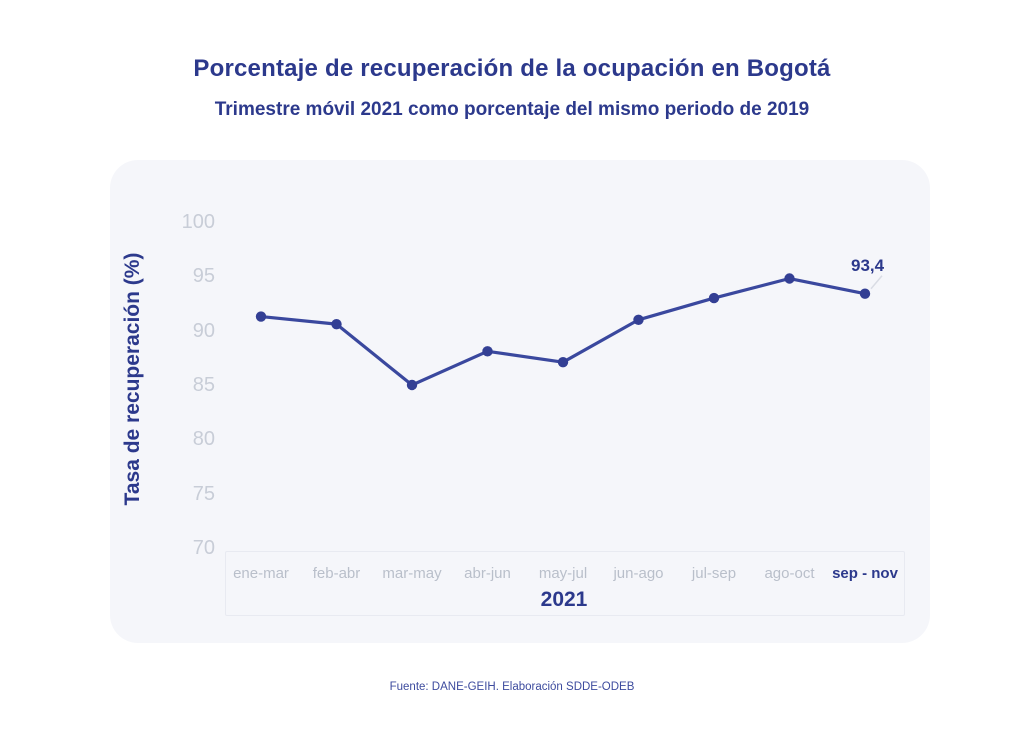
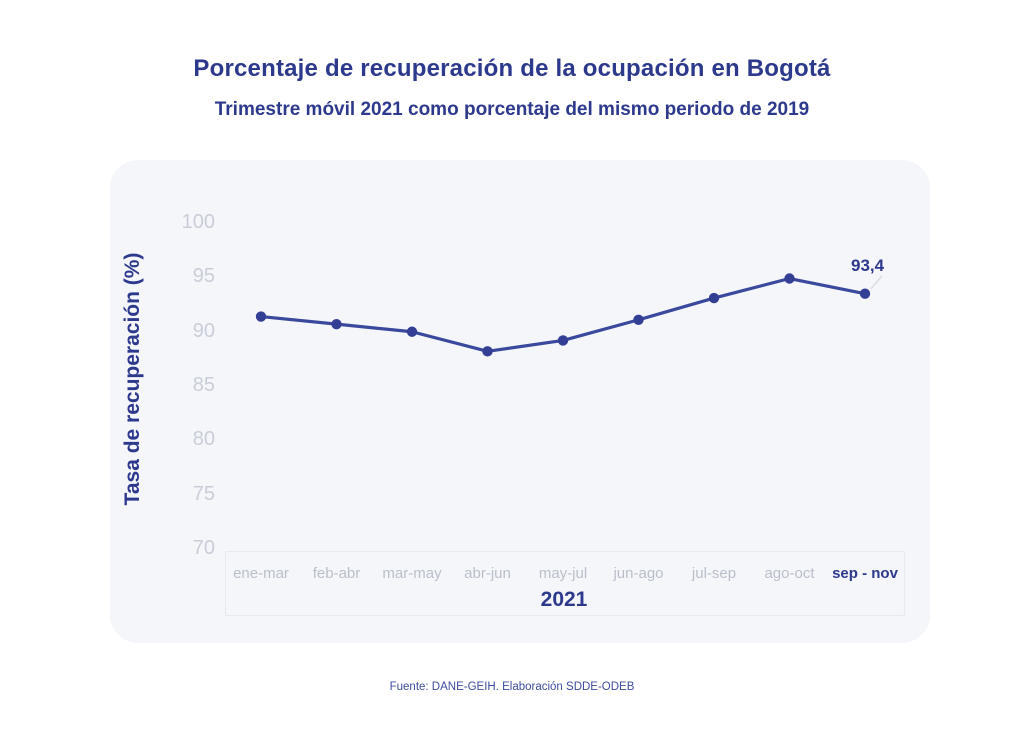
mar-may: 85.0 -> 89.9
may-jul: 87.1 -> 89.1
